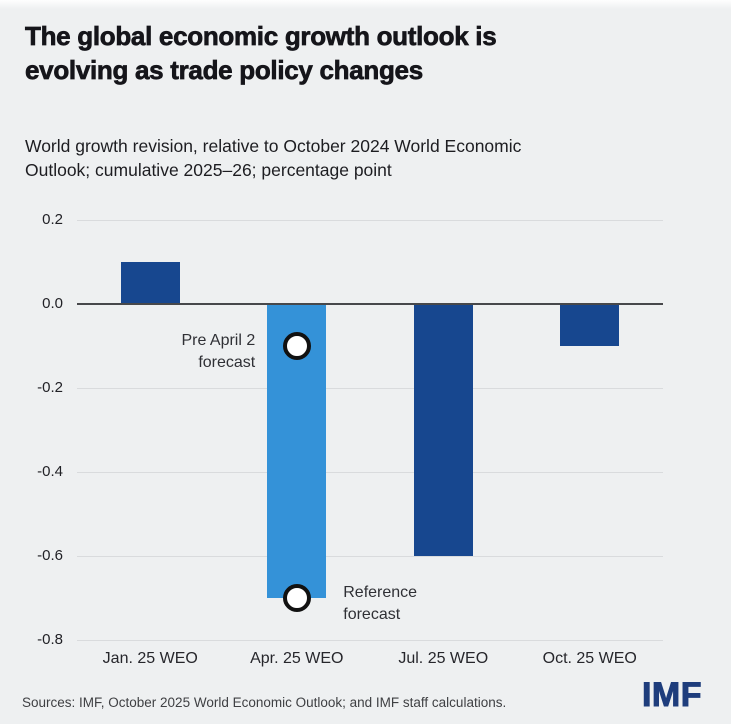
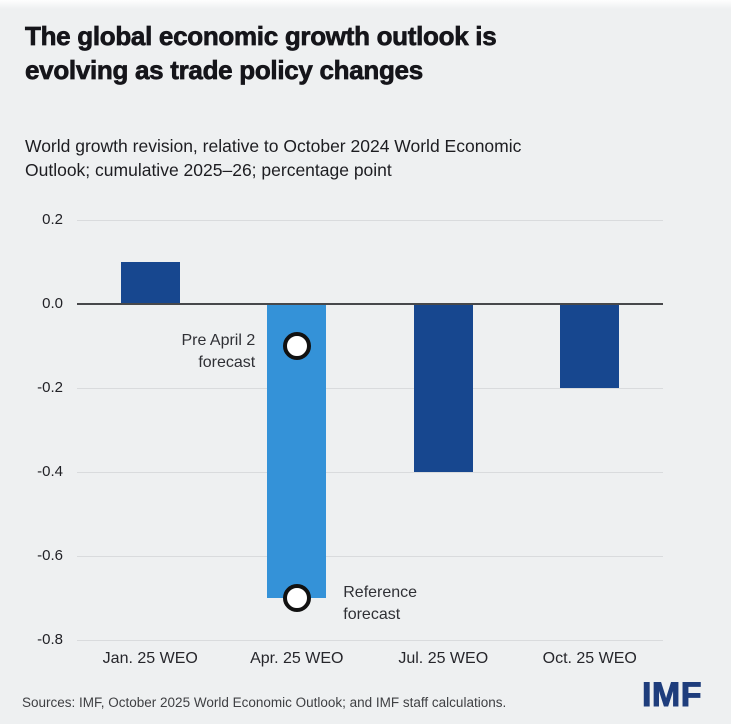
Jul. 25 WEO: -0.6 -> -0.4
Oct. 25 WEO: -0.1 -> -0.2
